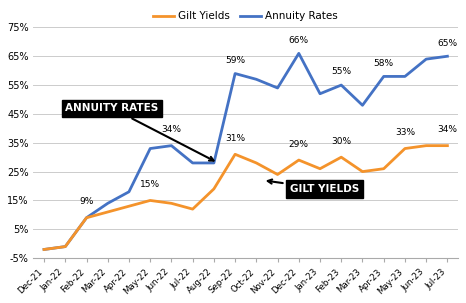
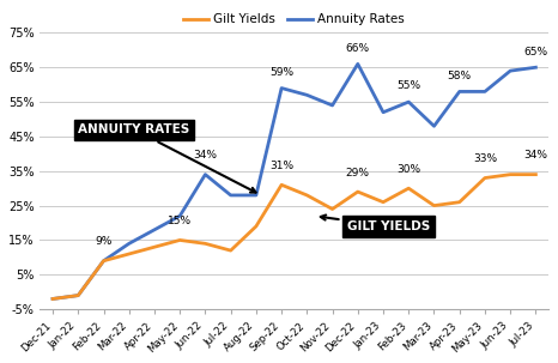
Annuity Rates/May-22: 33% -> 22%
